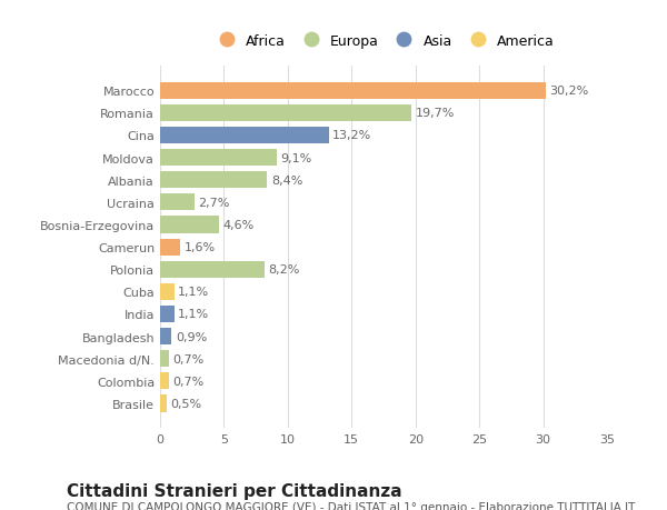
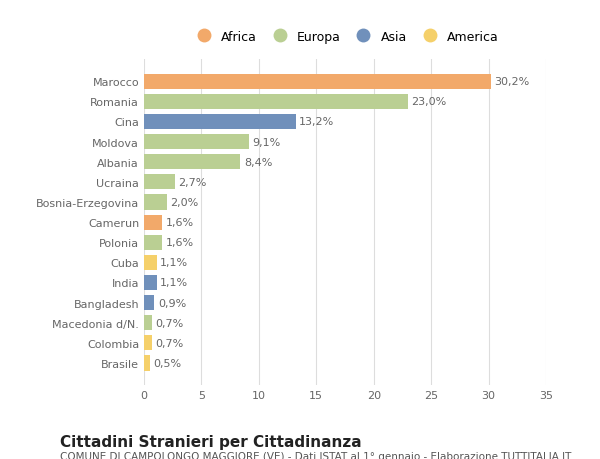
Romania: 19,7% -> 23,0%
Bosnia-Erzegovina: 4,6% -> 2,0%
Polonia: 8,2% -> 1,6%
